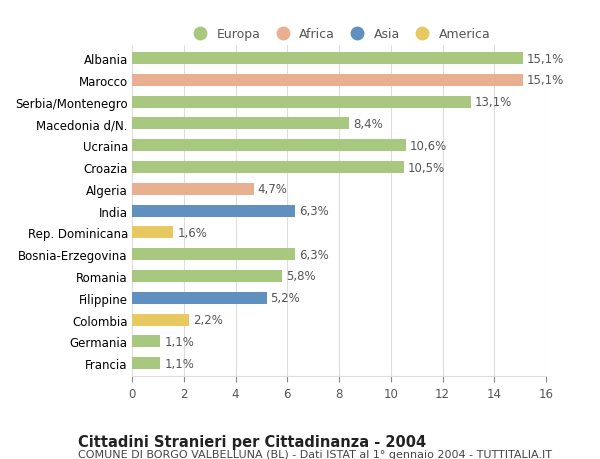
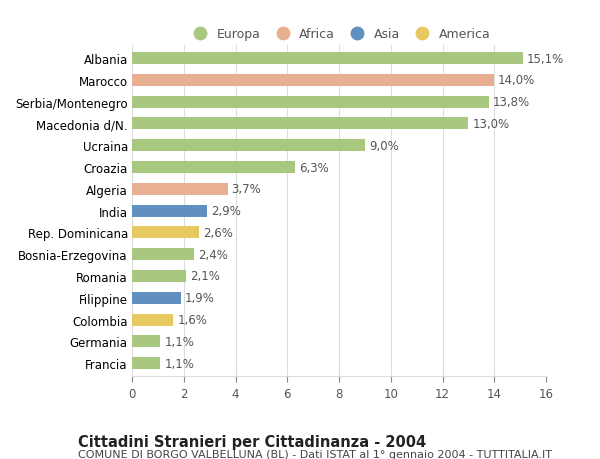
Marocco: 15,1% -> 14,0%
Serbia/Montenegro: 13,1% -> 13,8%
Macedonia d/N.: 8,4% -> 13,0%
Ucraina: 10,6% -> 9,0%
Croazia: 10,5% -> 6,3%
Algeria: 4,7% -> 3,7%
India: 6,3% -> 2,9%
Rep. Dominicana: 1,6% -> 2,6%
Bosnia-Erzegovina: 6,3% -> 2,4%
Romania: 5,8% -> 2,1%
Filippine: 5,2% -> 1,9%
Colombia: 2,2% -> 1,6%
